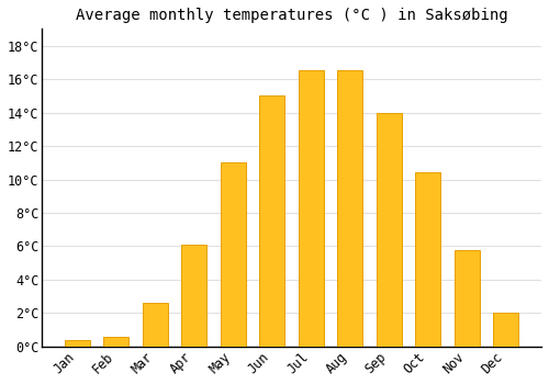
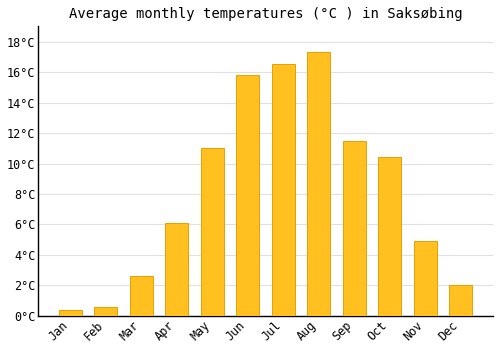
Jun: 15.0°C -> 15.8°C
Aug: 16.5°C -> 17.3°C
Sep: 14.0°C -> 11.5°C
Nov: 5.8°C -> 4.9°C
